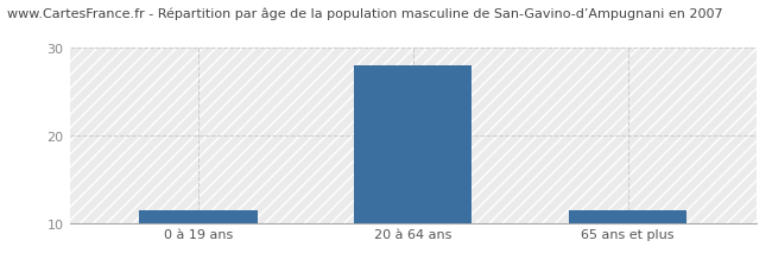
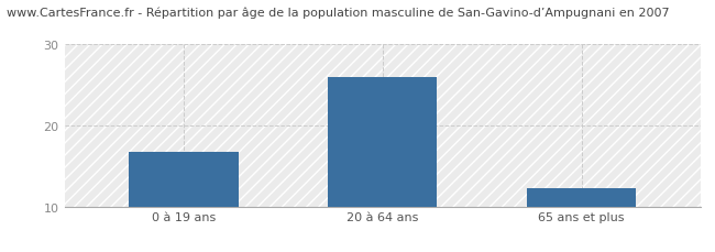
0 à 19 ans: 11.5 -> 16.8
20 à 64 ans: 28.0 -> 26.0
65 ans et plus: 11.5 -> 12.2
